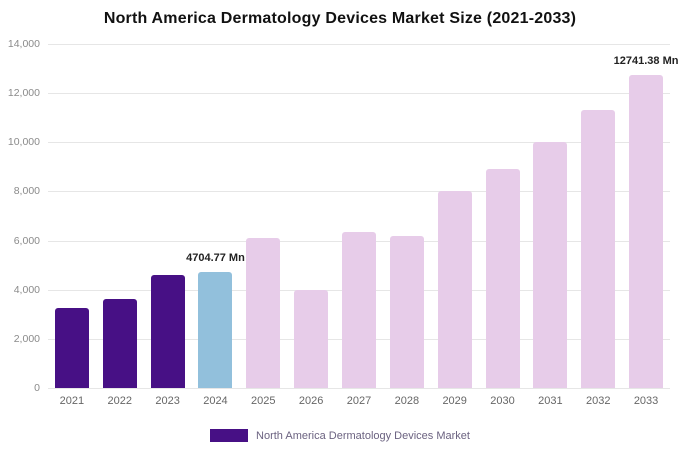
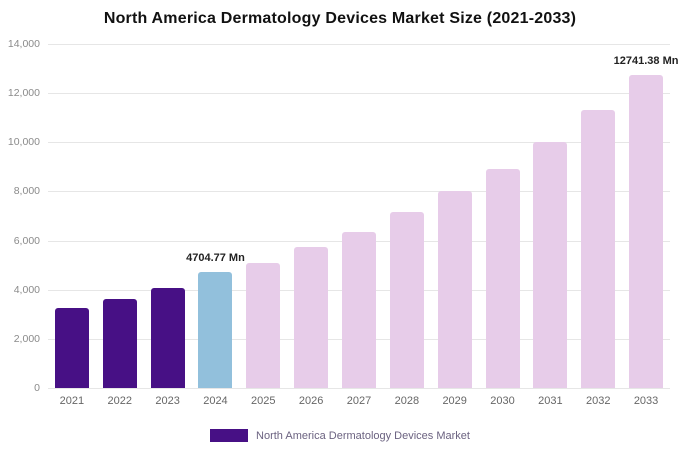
2023: 4600 -> 4100
2025: 6100 -> 5100
2026: 4000 -> 5700
2028: 6200 -> 7200
